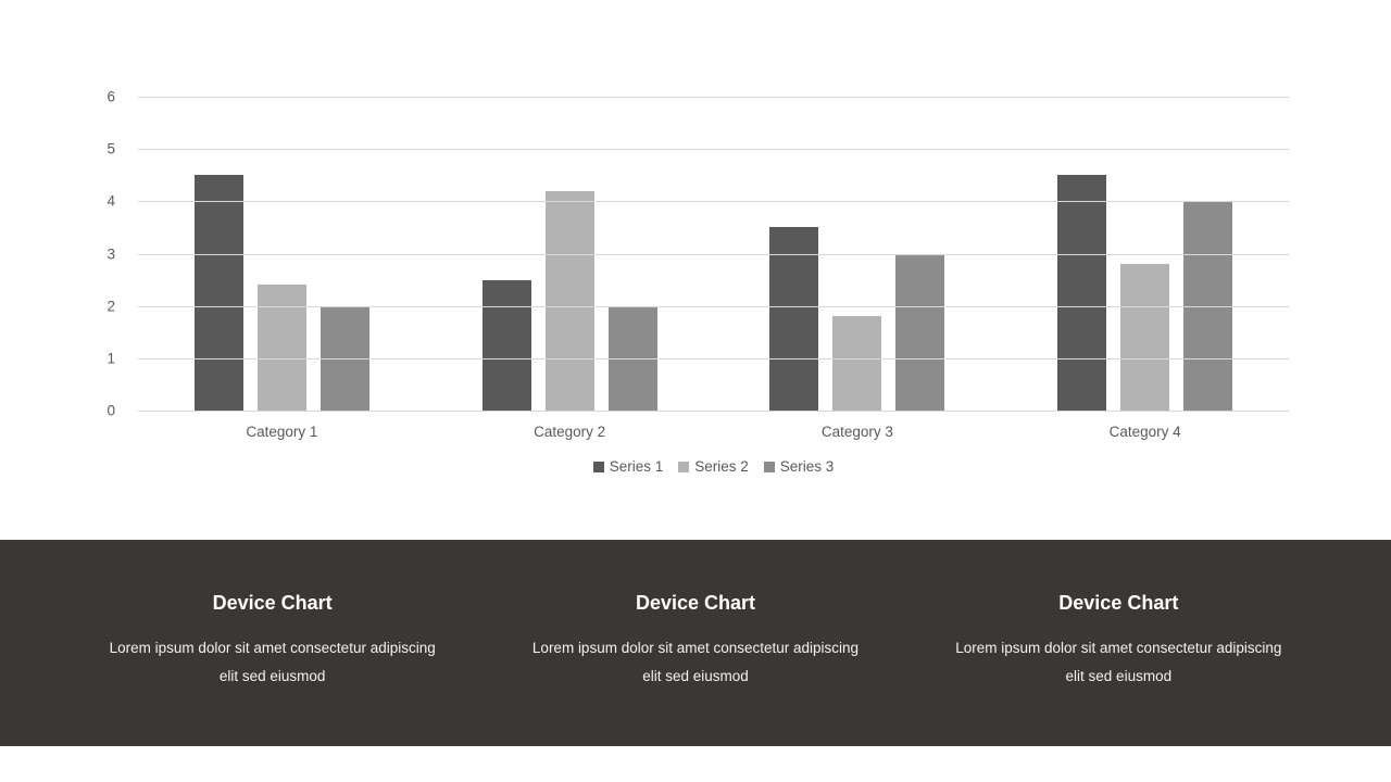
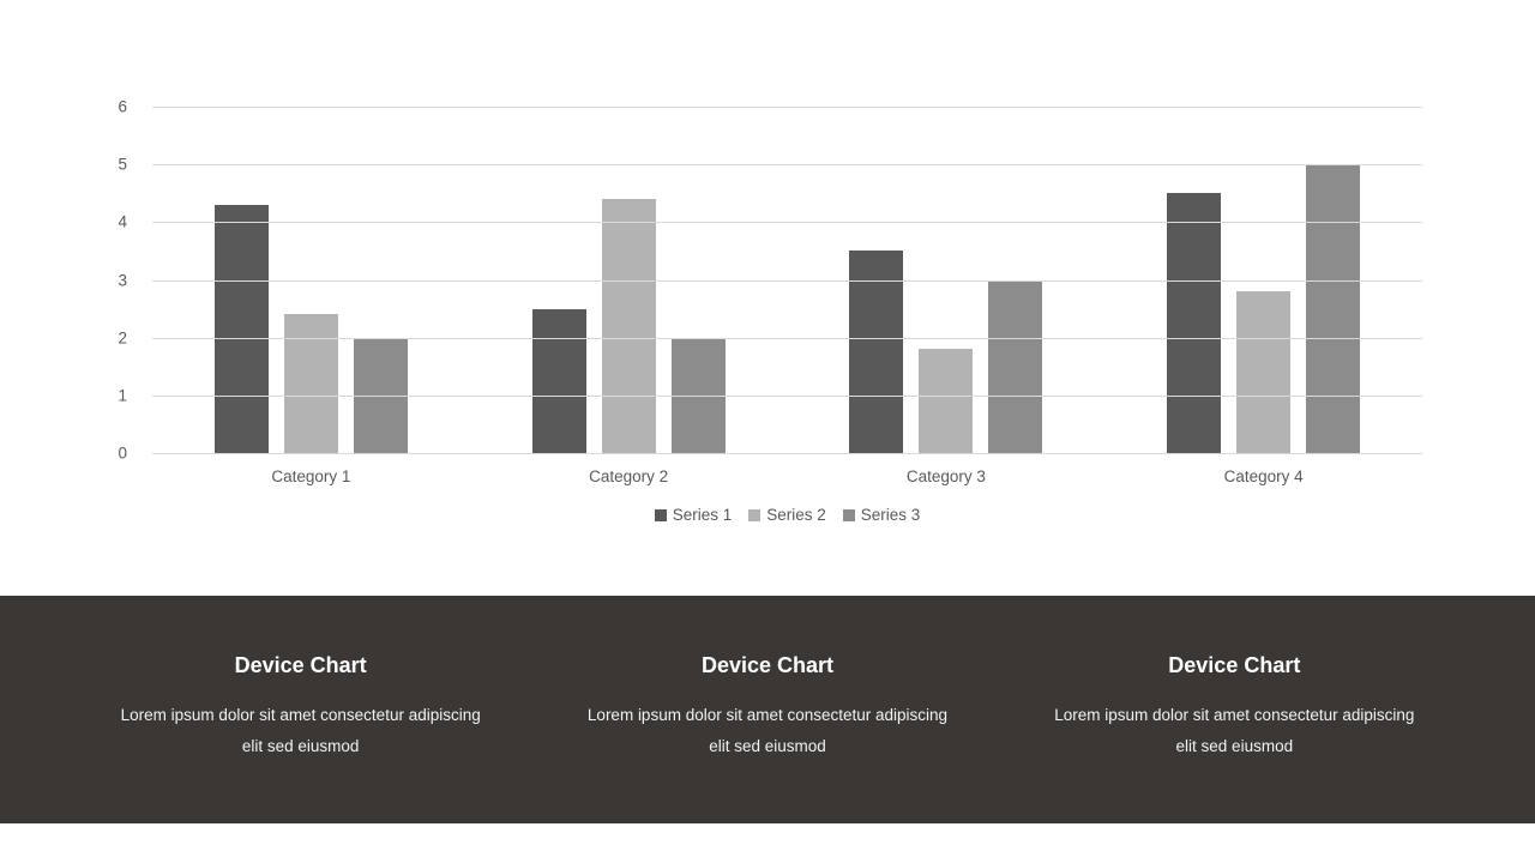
Series 1/Category 1: 4.5 -> 4.3
Series 2/Category 2: 4.2 -> 4.4
Series 3/Category 4: 4 -> 5
